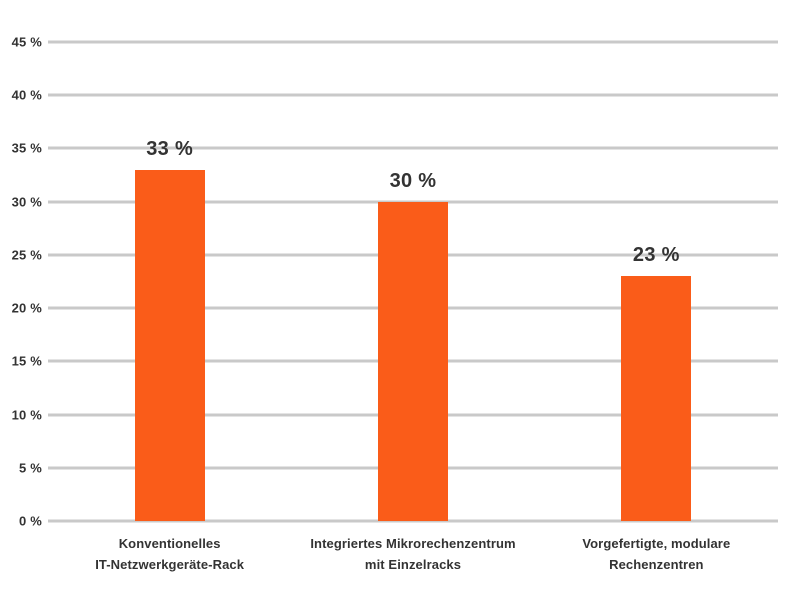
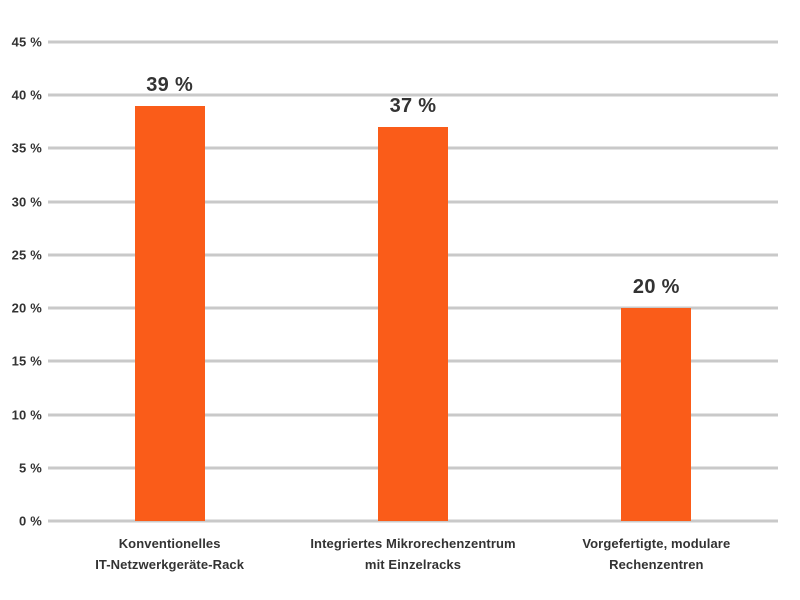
Konventionelles IT-Netzwerkgeräte-Rack: 33 -> 39
Integriertes Mikrorechenzentrum mit Einzelracks: 30 -> 37
Vorgefertigte, modulare Rechenzentren: 23 -> 20
